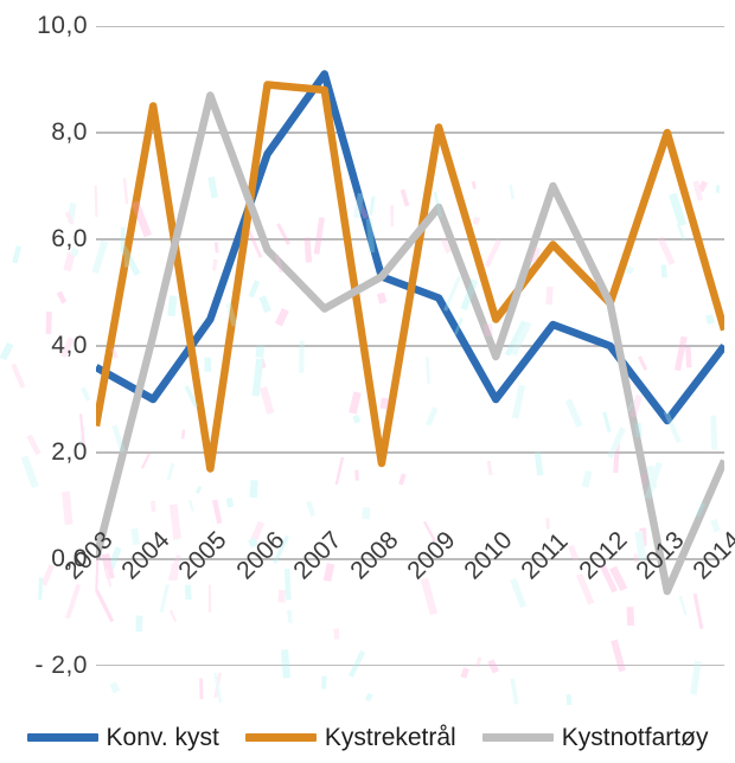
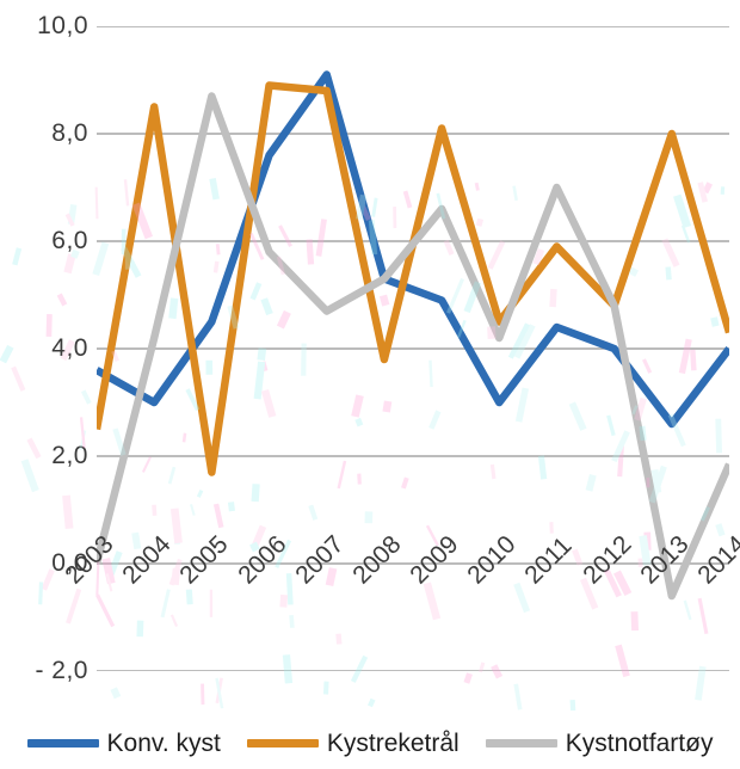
Kystreketrål/2008: 1,8 -> 3,8
Kystnotfartøy/2010: 3,8 -> 4,2
